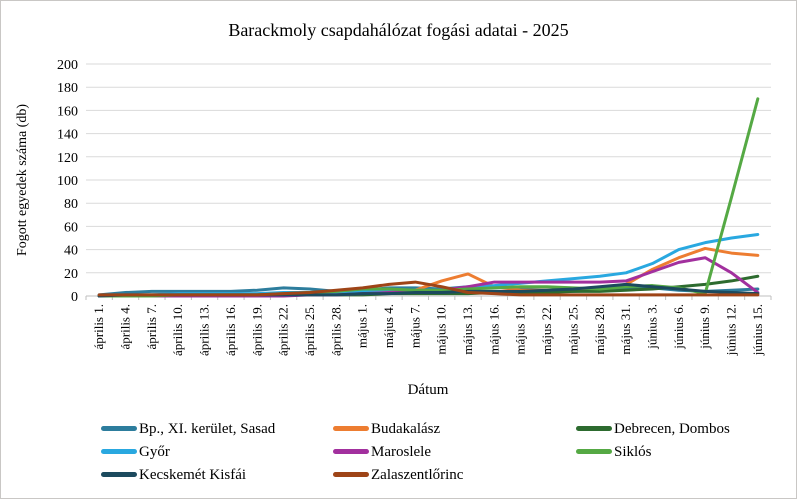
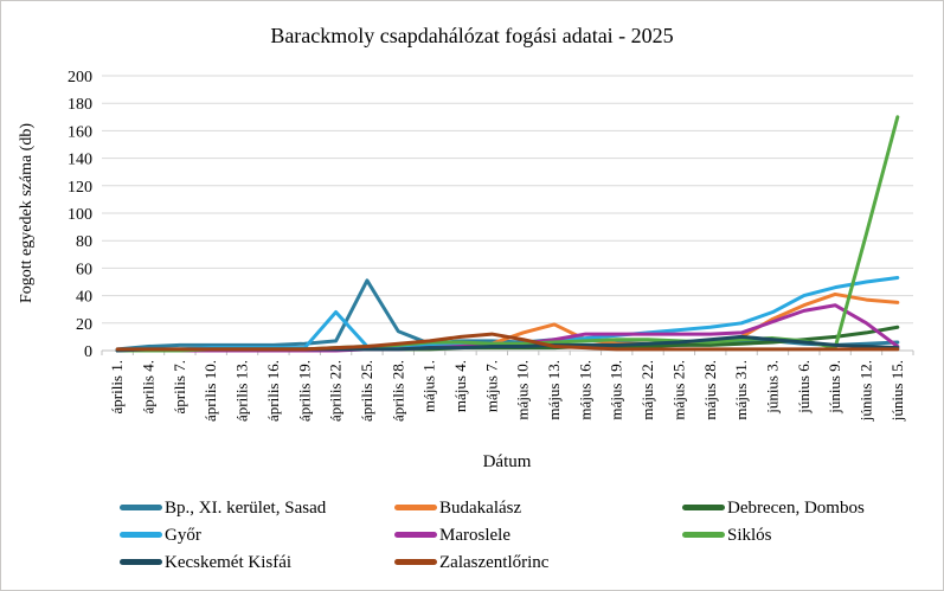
Győr/április 22.: 3 -> 28
Bp., XI. kerület, Sasad/április 25.: 6 -> 51
Bp., XI. kerület, Sasad/április 28.: 4 -> 14
